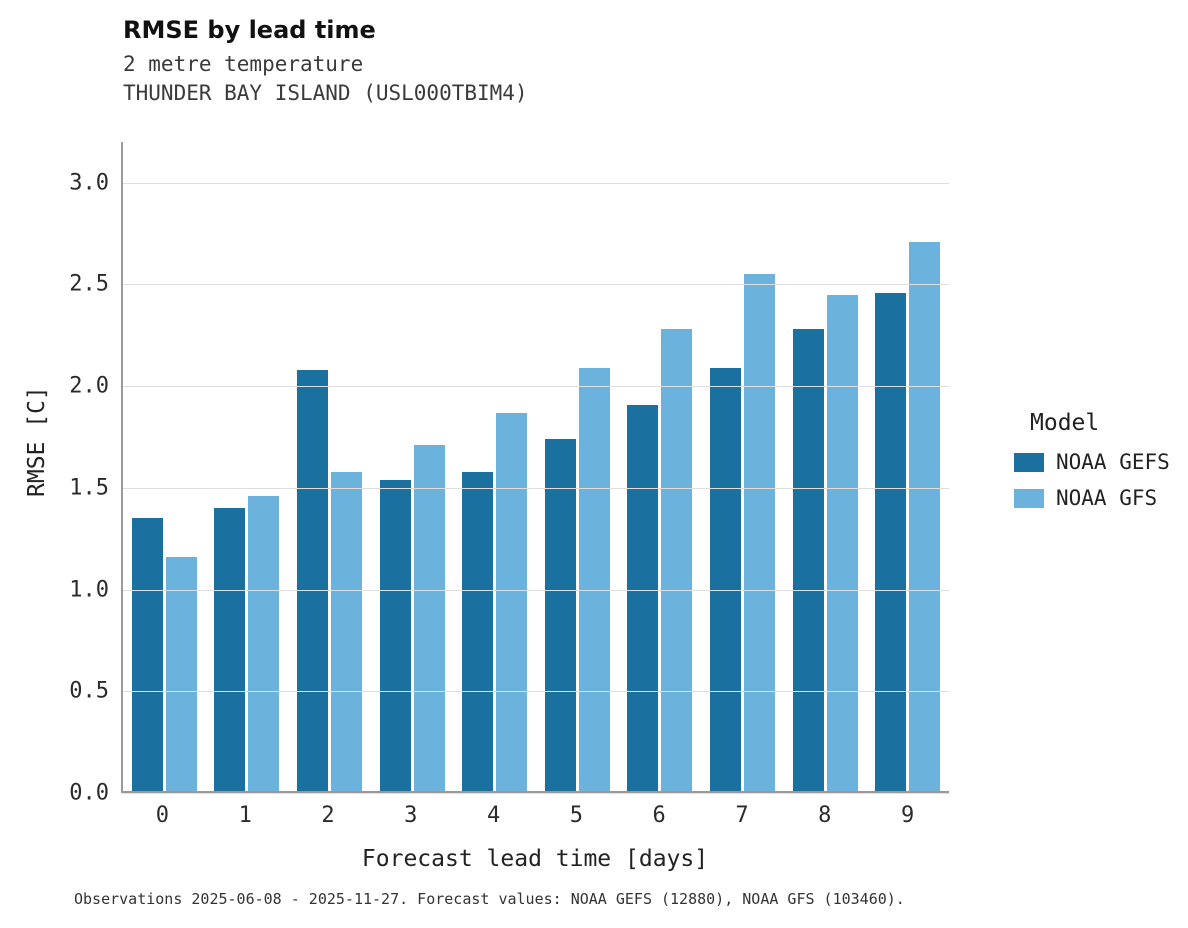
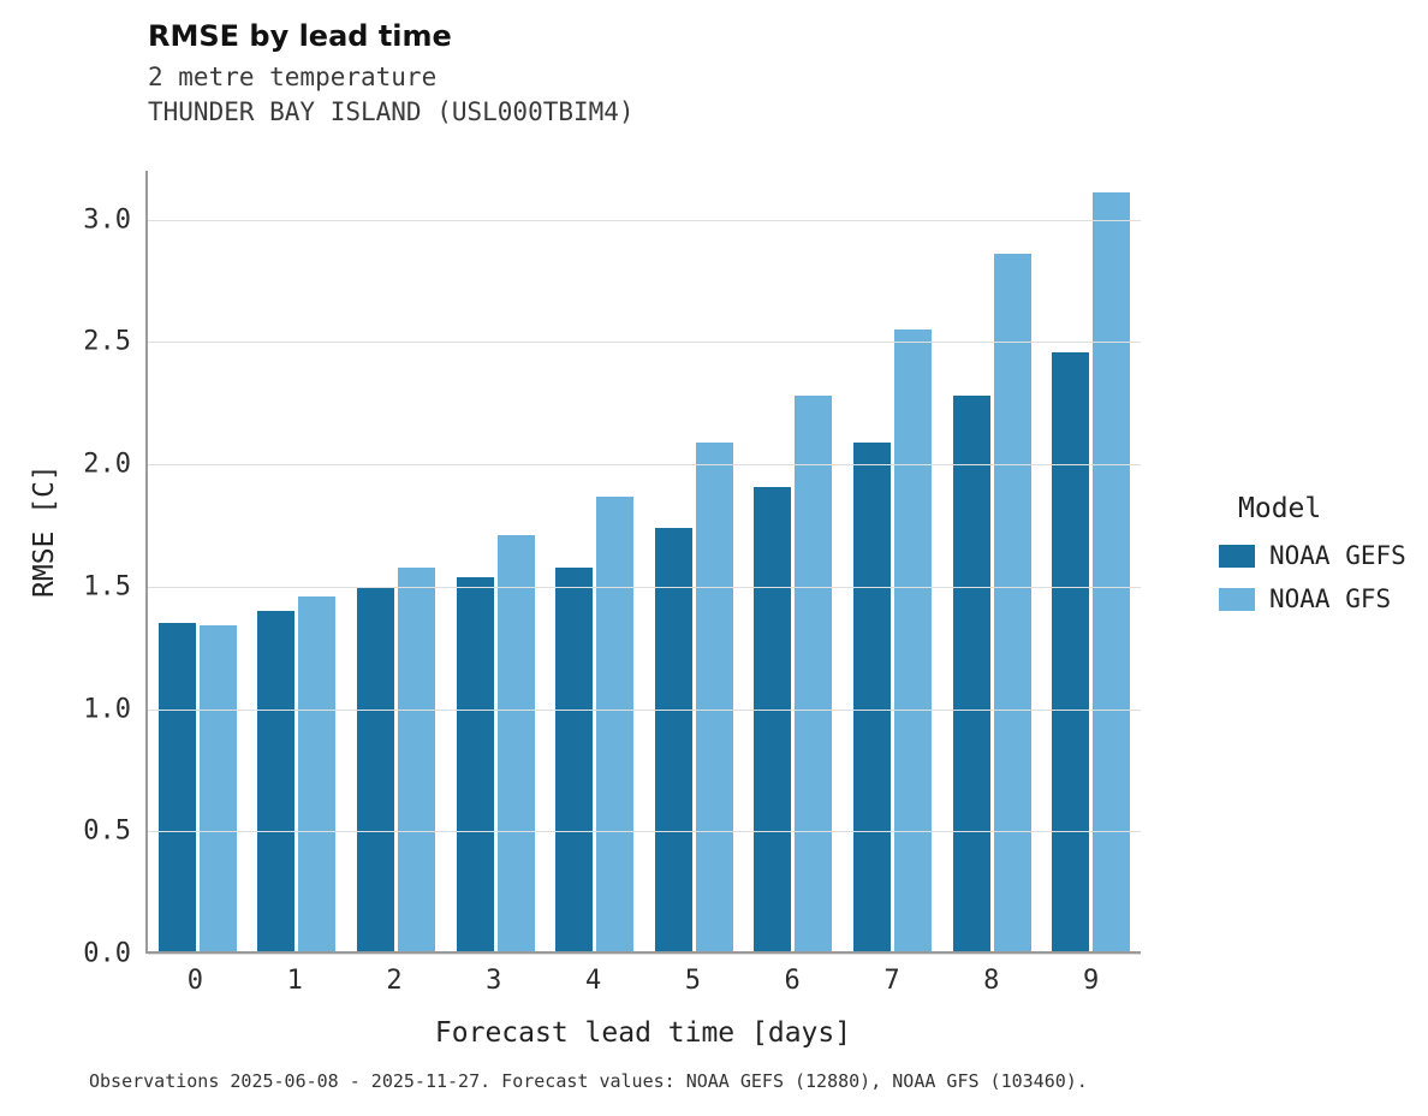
NOAA GFS/0: 1.15 -> 1.33
NOAA GEFS/2: 2.07 -> 1.49
NOAA GFS/8: 2.44 -> 2.85
NOAA GFS/9: 2.70 -> 3.10
